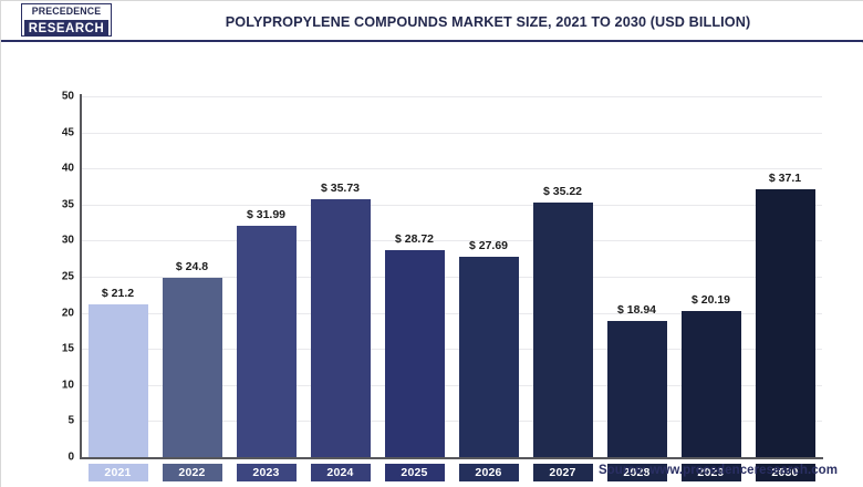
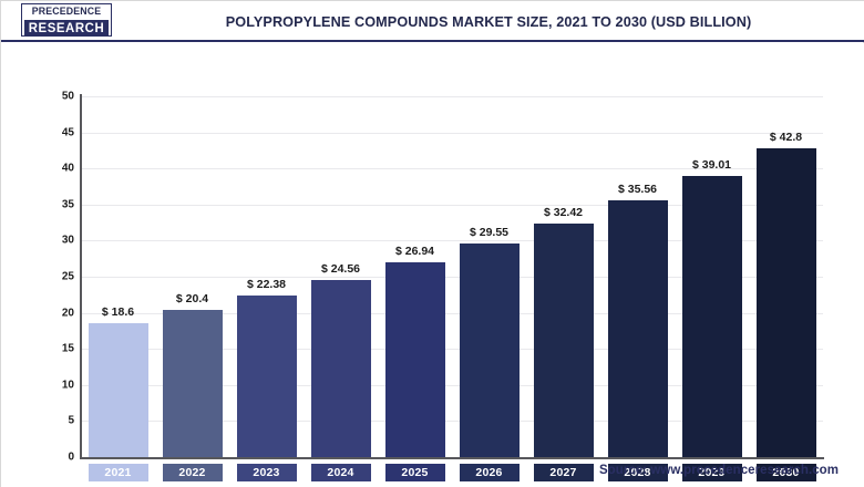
2021: 21.2 -> 18.6
2022: 24.8 -> 20.4
2023: 31.99 -> 22.38
2024: 35.73 -> 24.56
2025: 28.72 -> 26.94
2026: 27.69 -> 29.55
2027: 35.22 -> 32.42
2028: 18.94 -> 35.56
2029: 20.19 -> 39.01
2030: 37.1 -> 42.8
